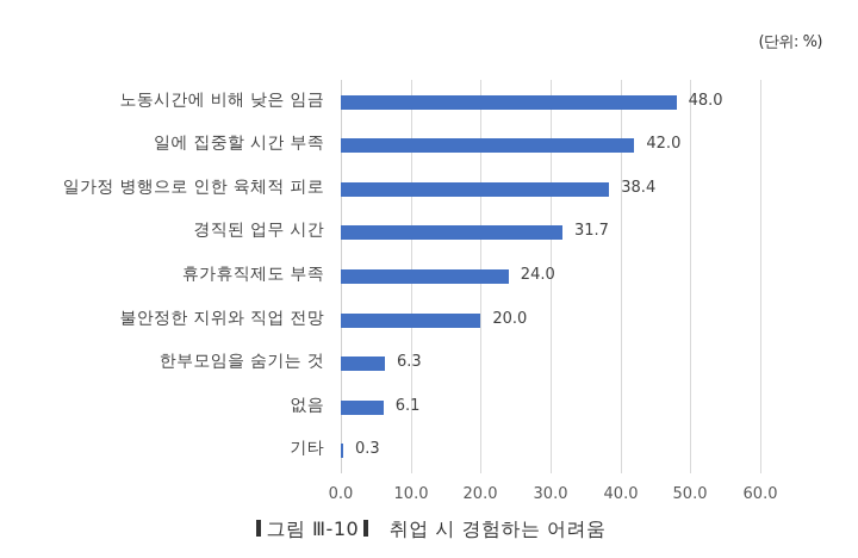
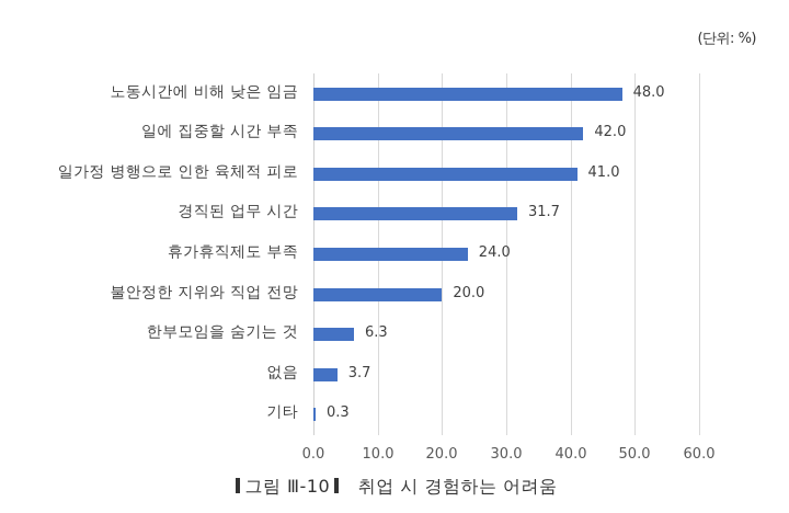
일가정 병행으로 인한 육체적 피로: 38.4 -> 41.0
없음: 6.1 -> 3.7
